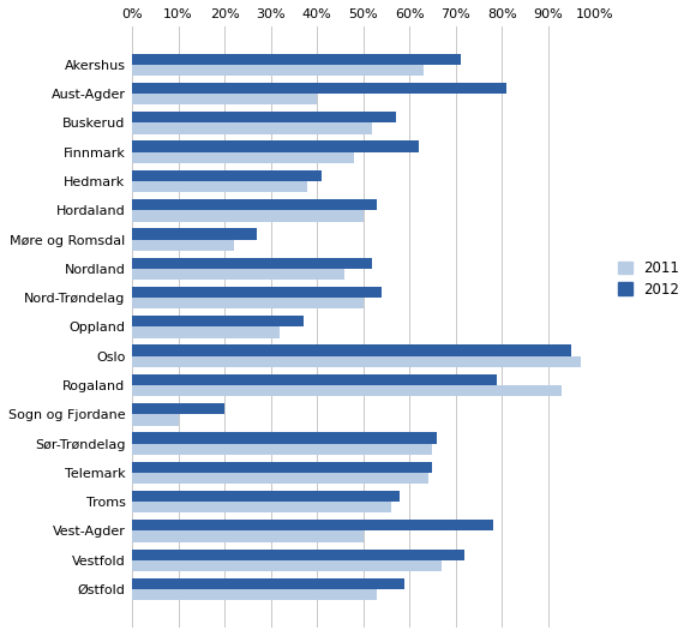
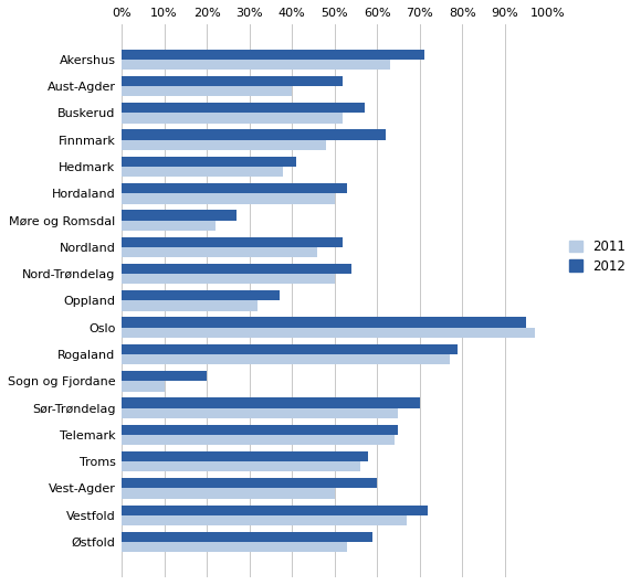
2012/Aust-Agder: 81% -> 52%
2011/Rogaland: 93% -> 77%
2012/Sør-Trøndelag: 66% -> 70%
2012/Vest-Agder: 78% -> 60%
